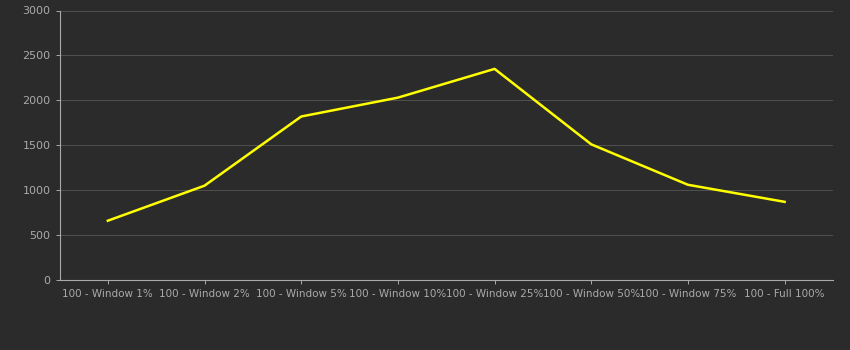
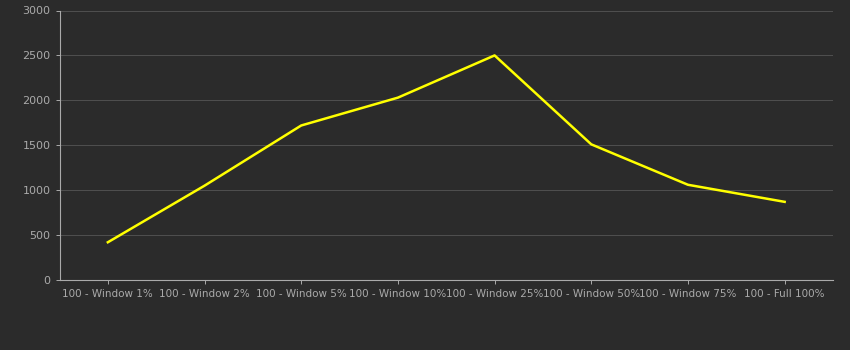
100 - Window 1%: 660 -> 420
100 - Window 5%: 1820 -> 1720
100 - Window 25%: 2350 -> 2500
